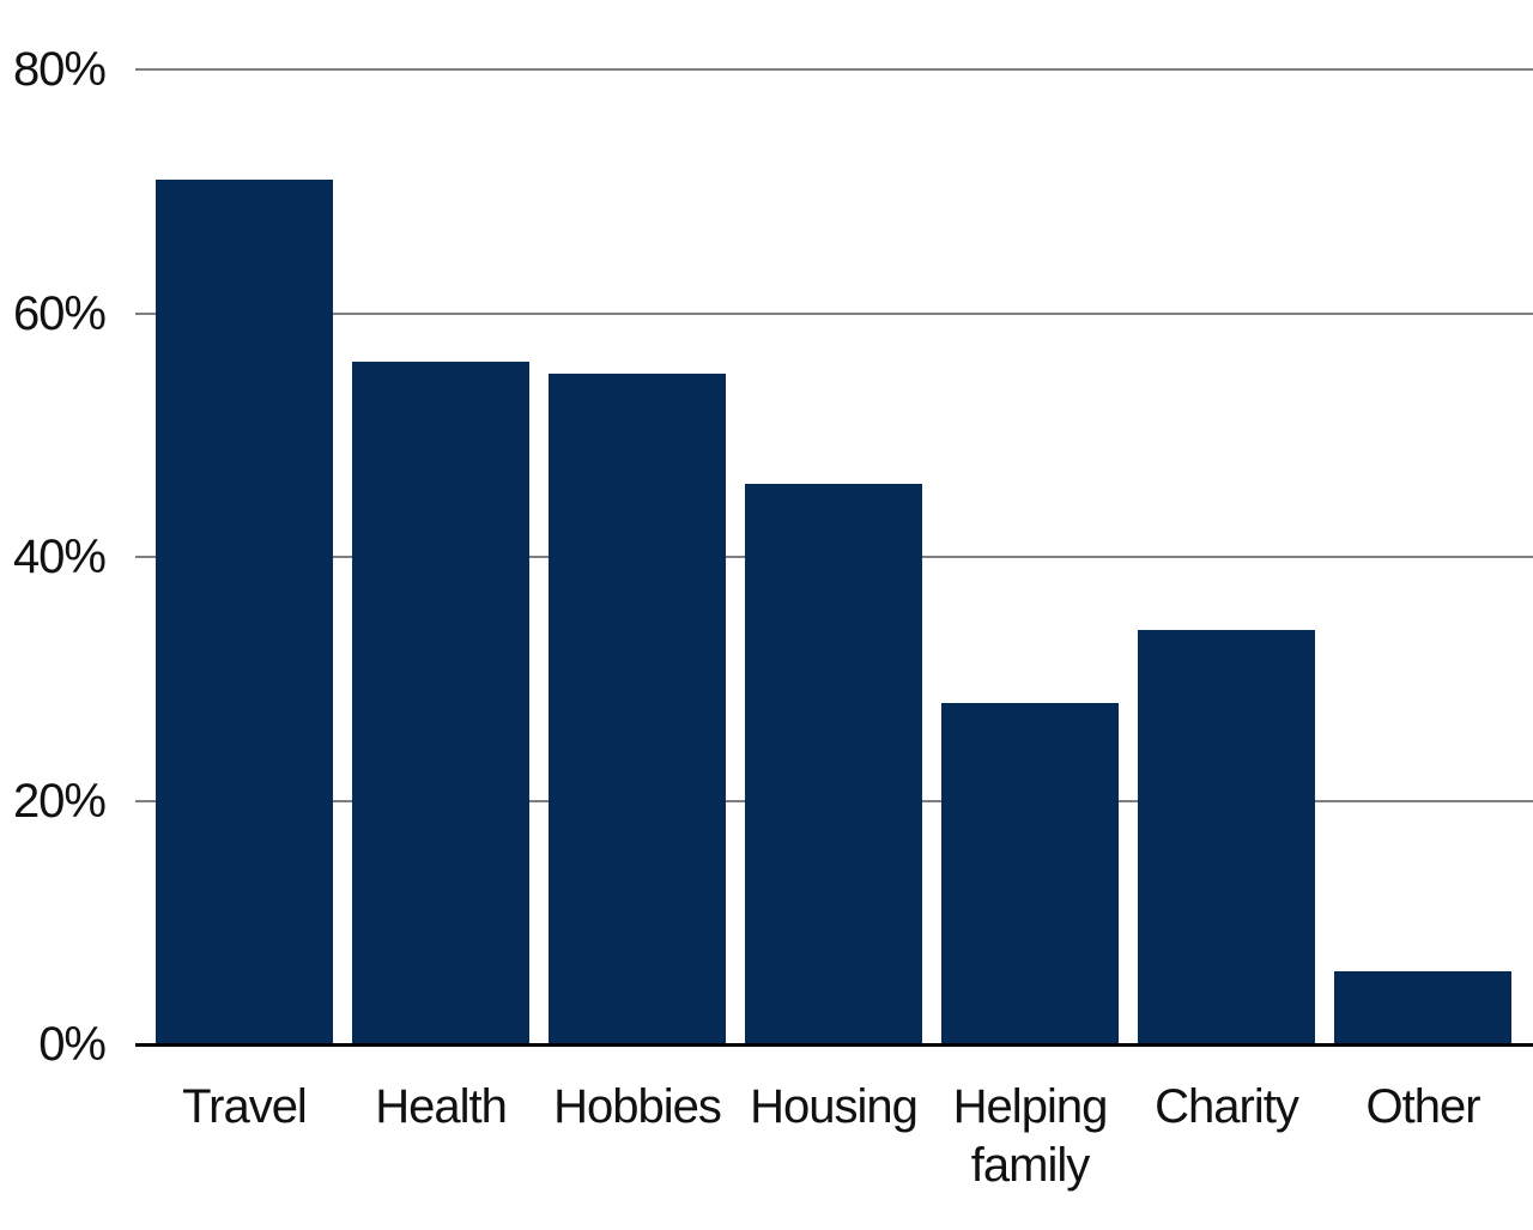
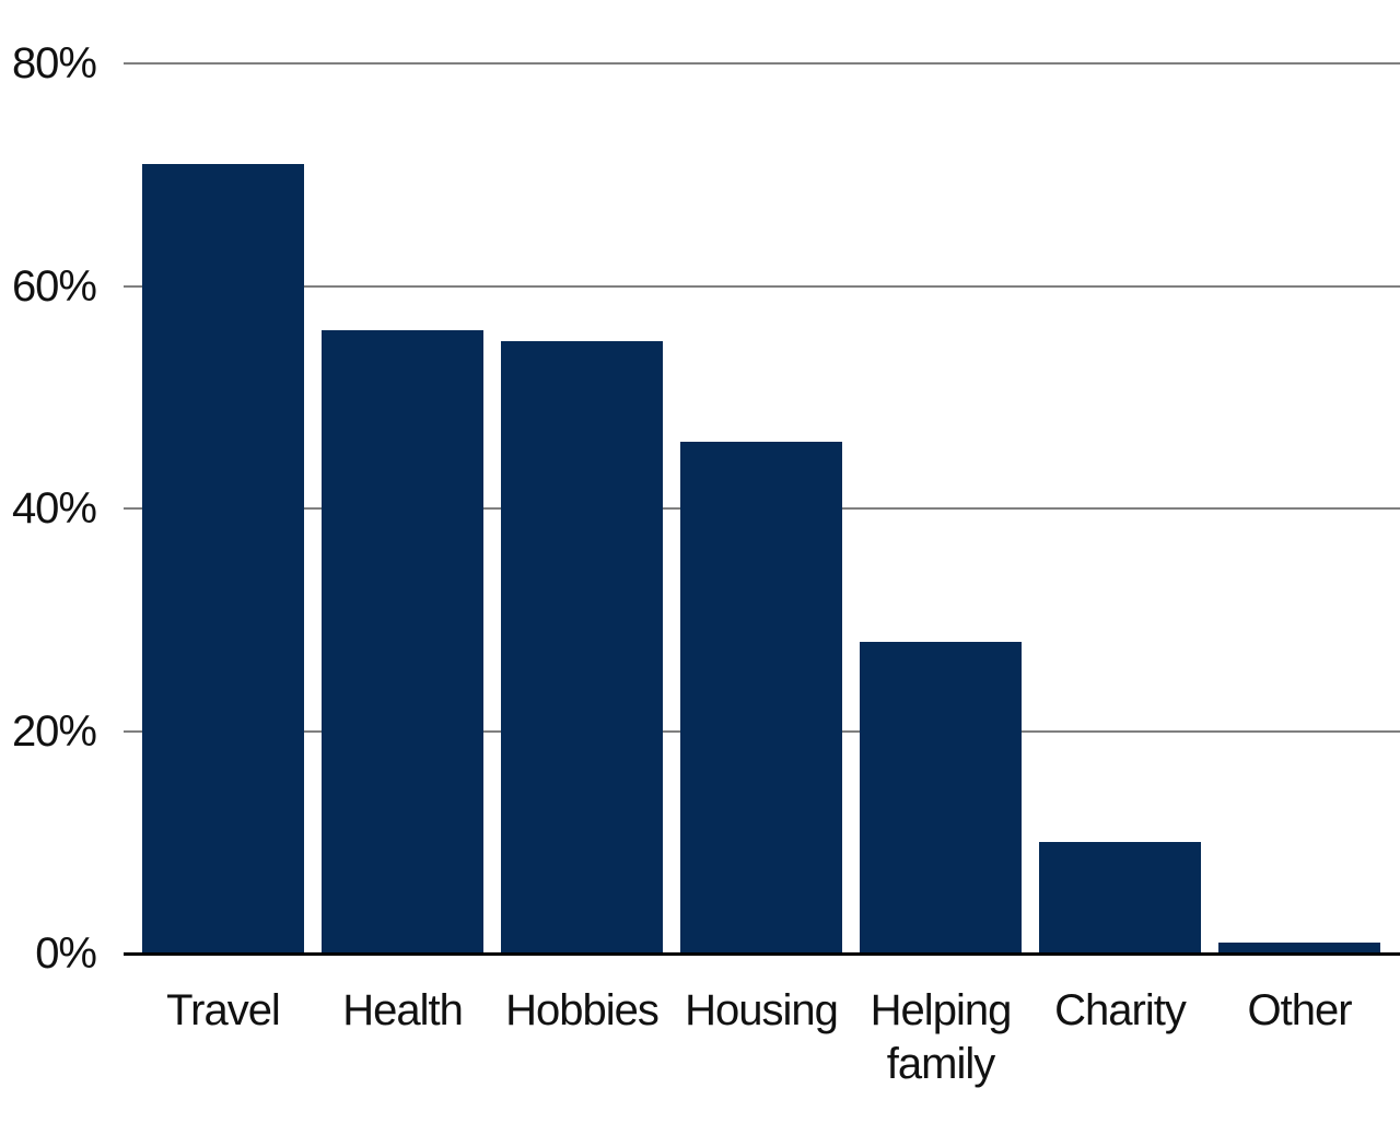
Charity: 34% -> 10%
Other: 6% -> 1%
